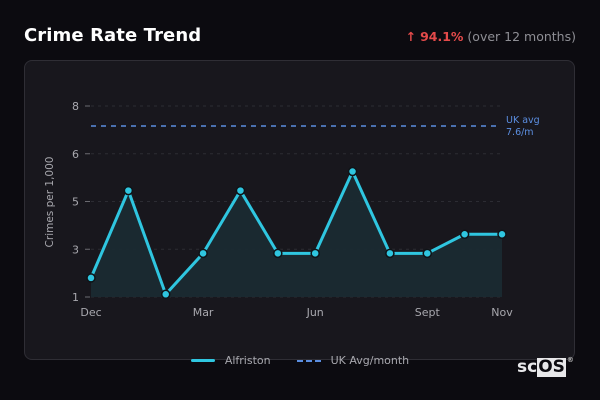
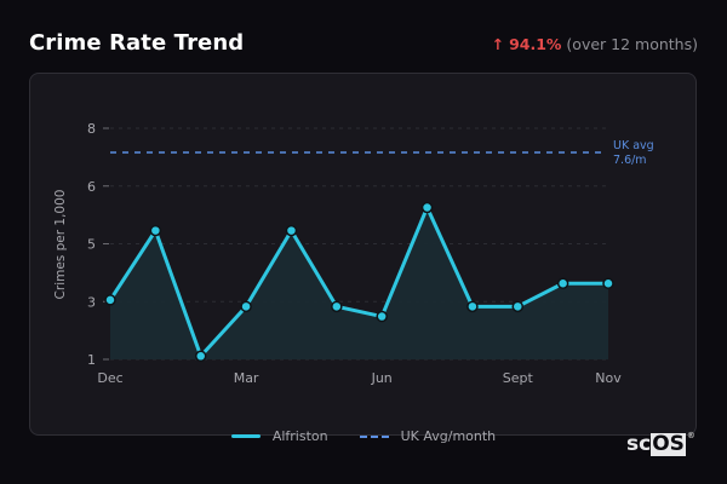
Dec: 1.7 -> 2.8
Jun: 2.6 -> 2.3
